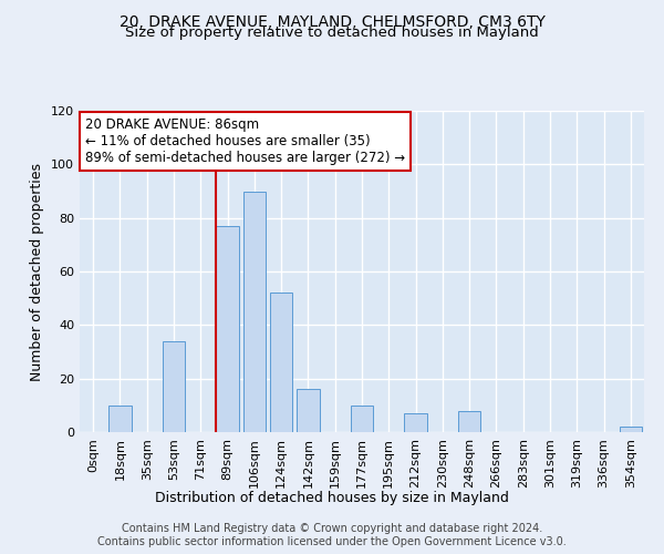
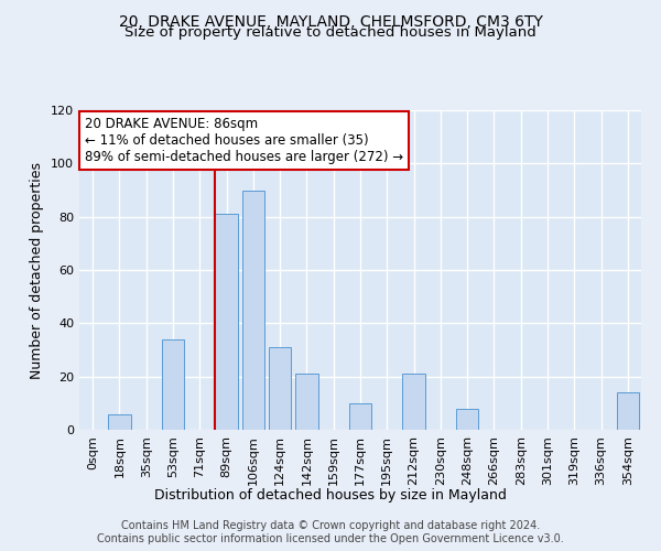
18sqm: 10 -> 6
89sqm: 77 -> 81
124sqm: 52 -> 31
142sqm: 16 -> 21
212sqm: 7 -> 21
354sqm: 2 -> 14
